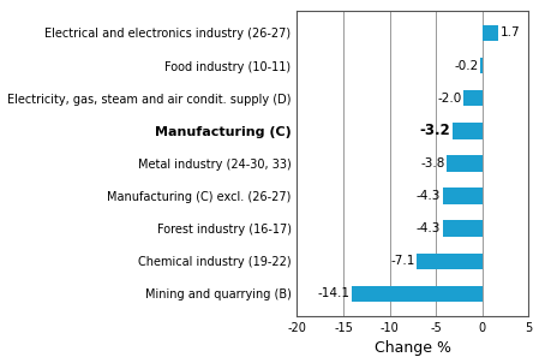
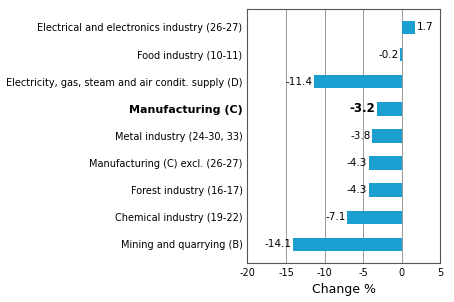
Electricity, gas, steam and air condit. supply (D): -2.0 -> -11.4
